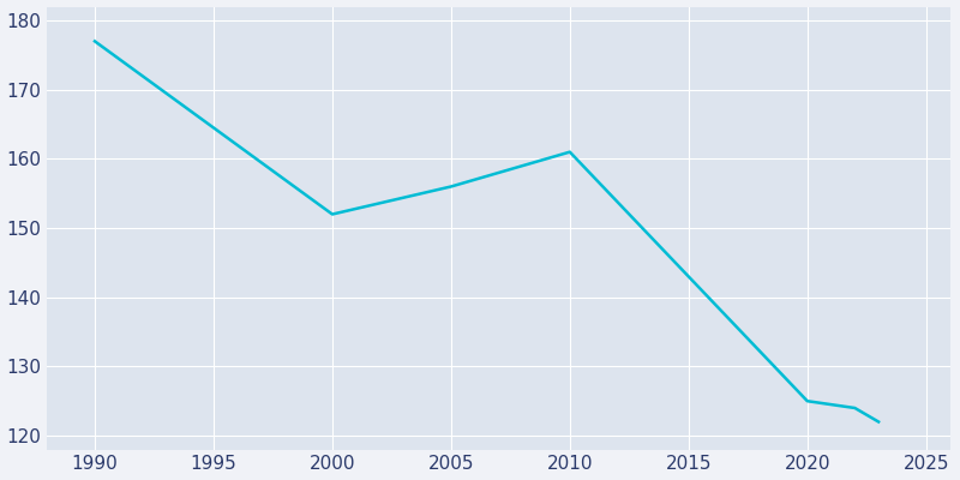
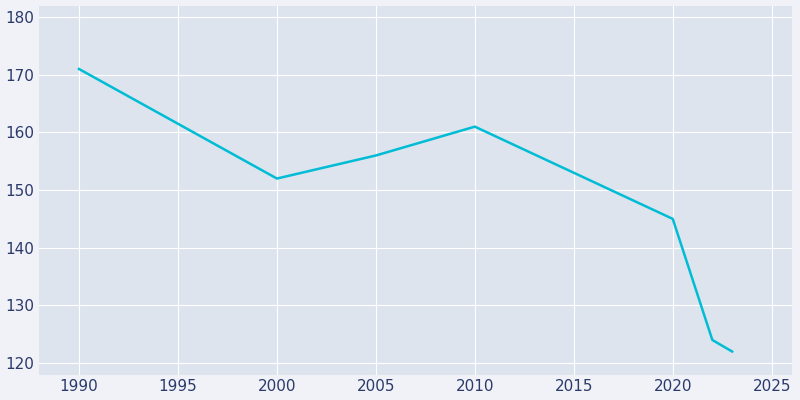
1990: 177 -> 171
2020: 125 -> 145
